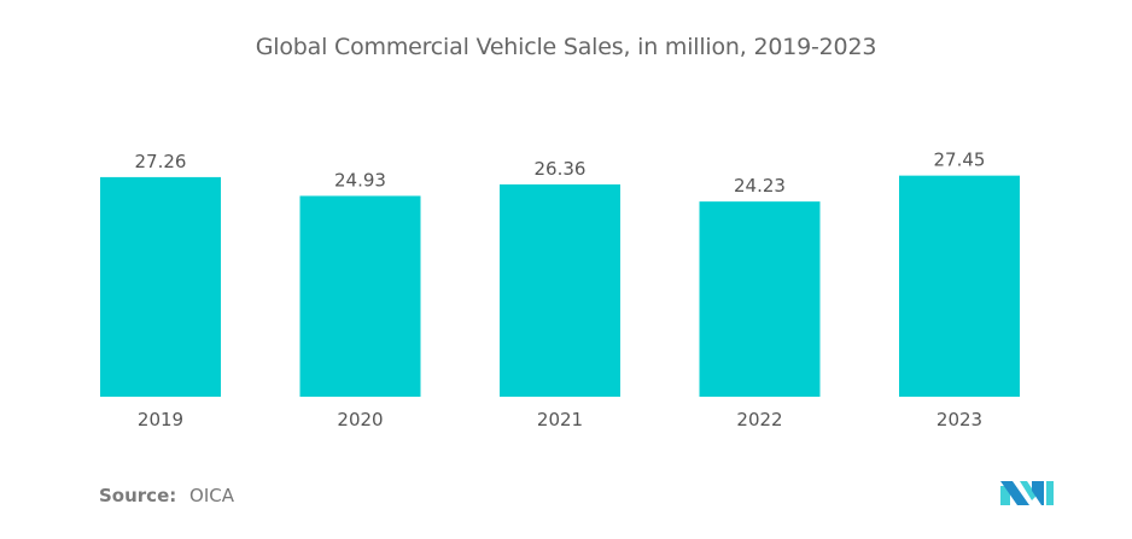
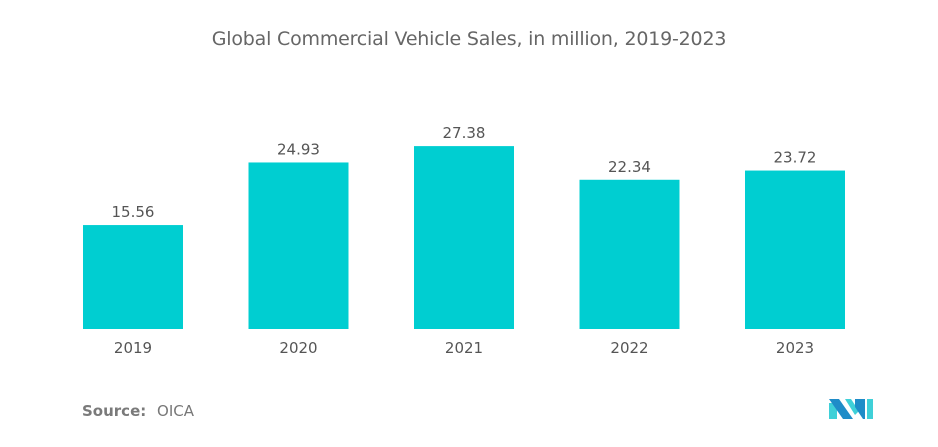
2019: 27.26 -> 15.56
2021: 26.36 -> 27.38
2022: 24.23 -> 22.34
2023: 27.45 -> 23.72
